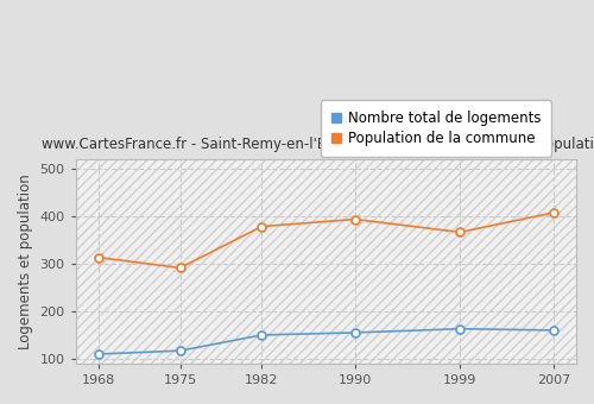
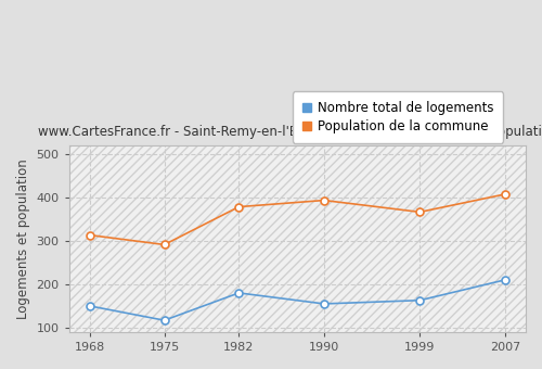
Nombre total de logements/1968: 110 -> 150
Nombre total de logements/1982: 150 -> 180
Nombre total de logements/2007: 160 -> 210
